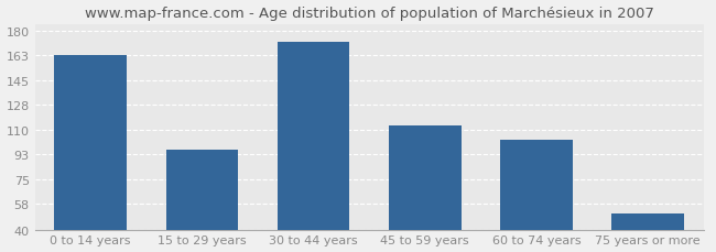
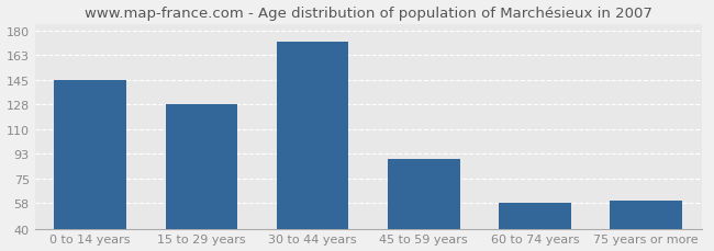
0 to 14 years: 163 -> 145
15 to 29 years: 96 -> 128
45 to 59 years: 113 -> 89
60 to 74 years: 103 -> 58
75 years or more: 51 -> 60
